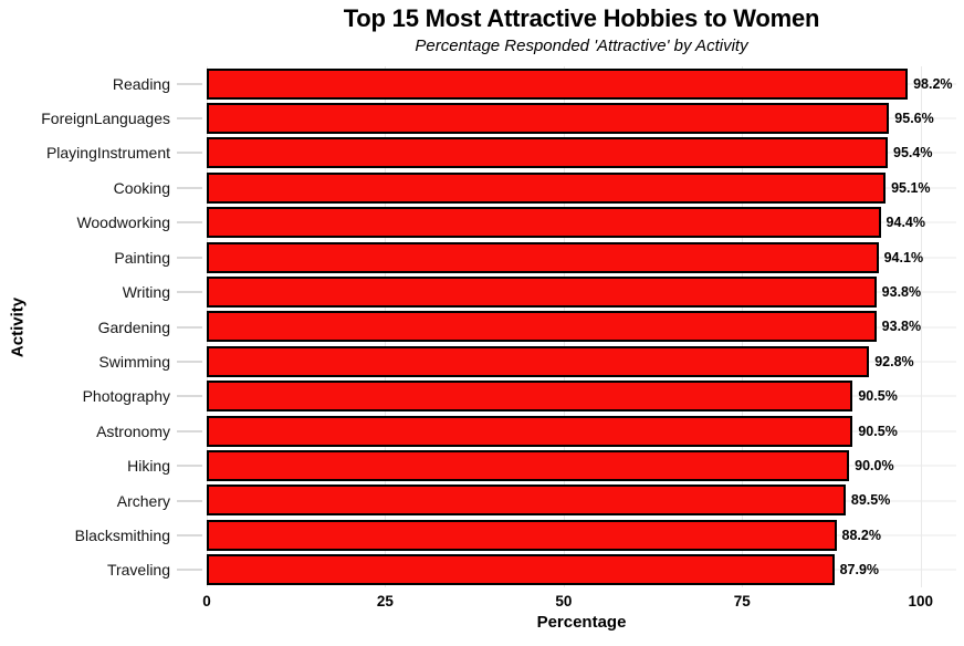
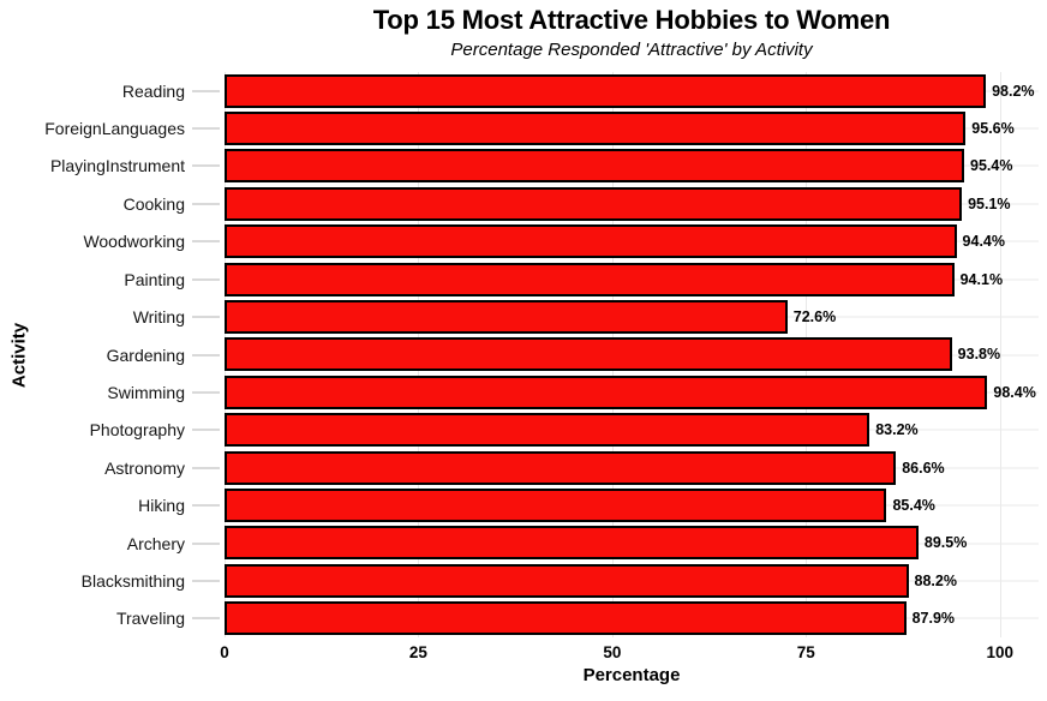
Writing: 93.8% -> 72.6%
Swimming: 92.8% -> 98.4%
Photography: 90.5% -> 83.2%
Astronomy: 90.5% -> 86.6%
Hiking: 90.0% -> 85.4%
